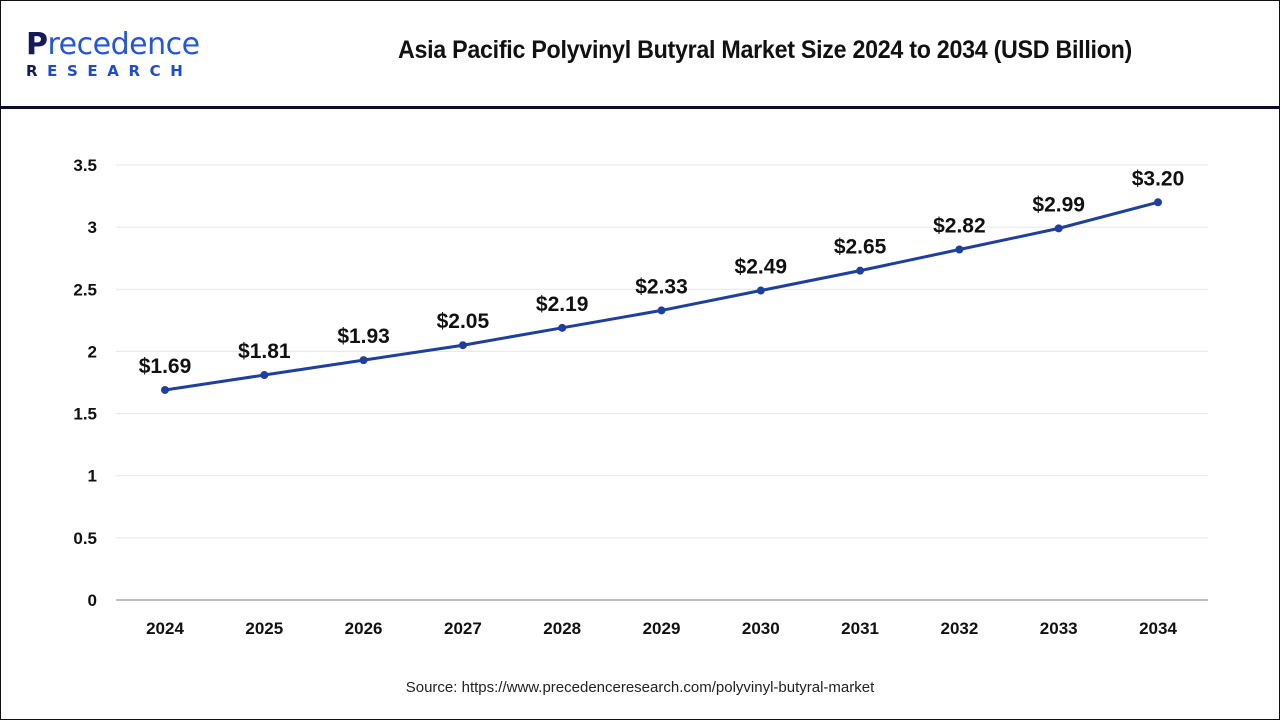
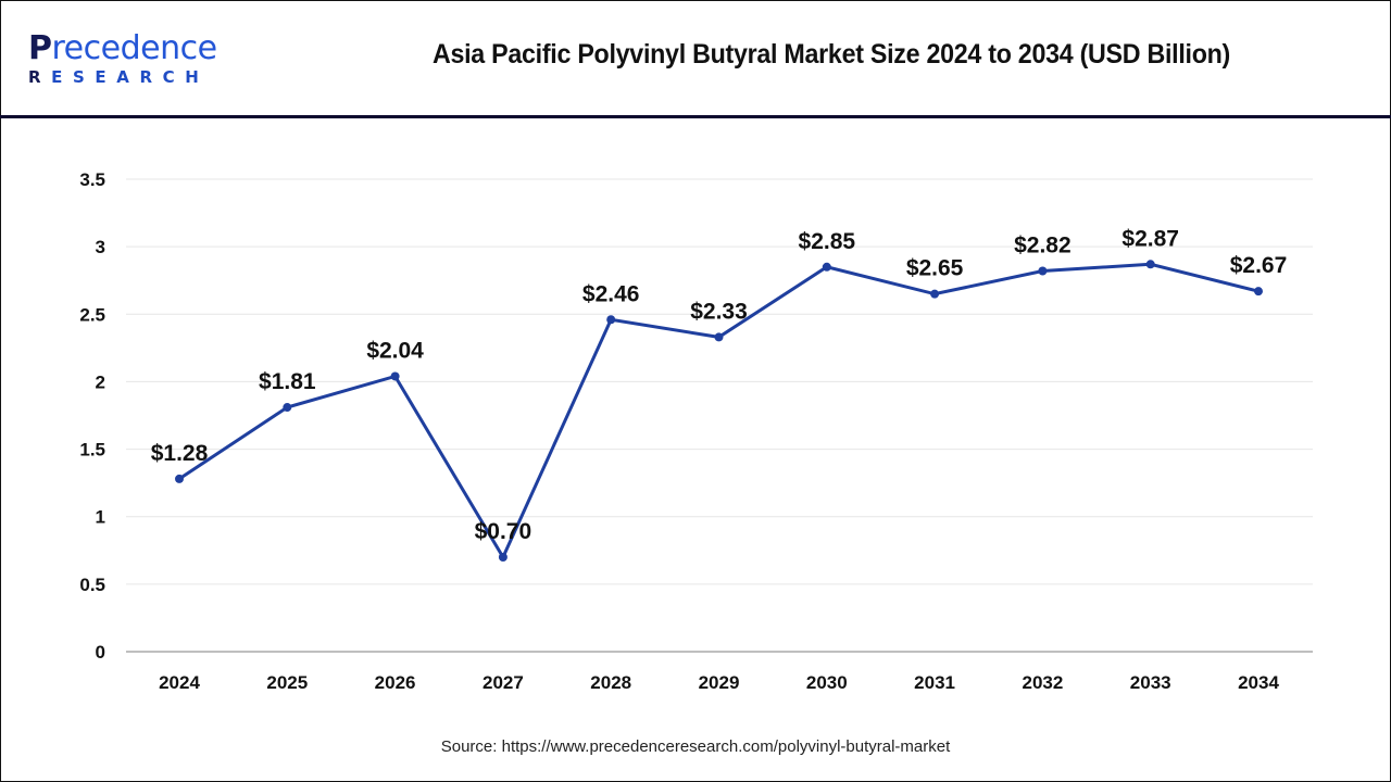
2024: $1.69 -> $1.28
2026: $1.93 -> $2.04
2027: $2.05 -> $0.70
2028: $2.19 -> $2.46
2030: $2.49 -> $2.85
2033: $2.99 -> $2.87
2034: $3.20 -> $2.67
